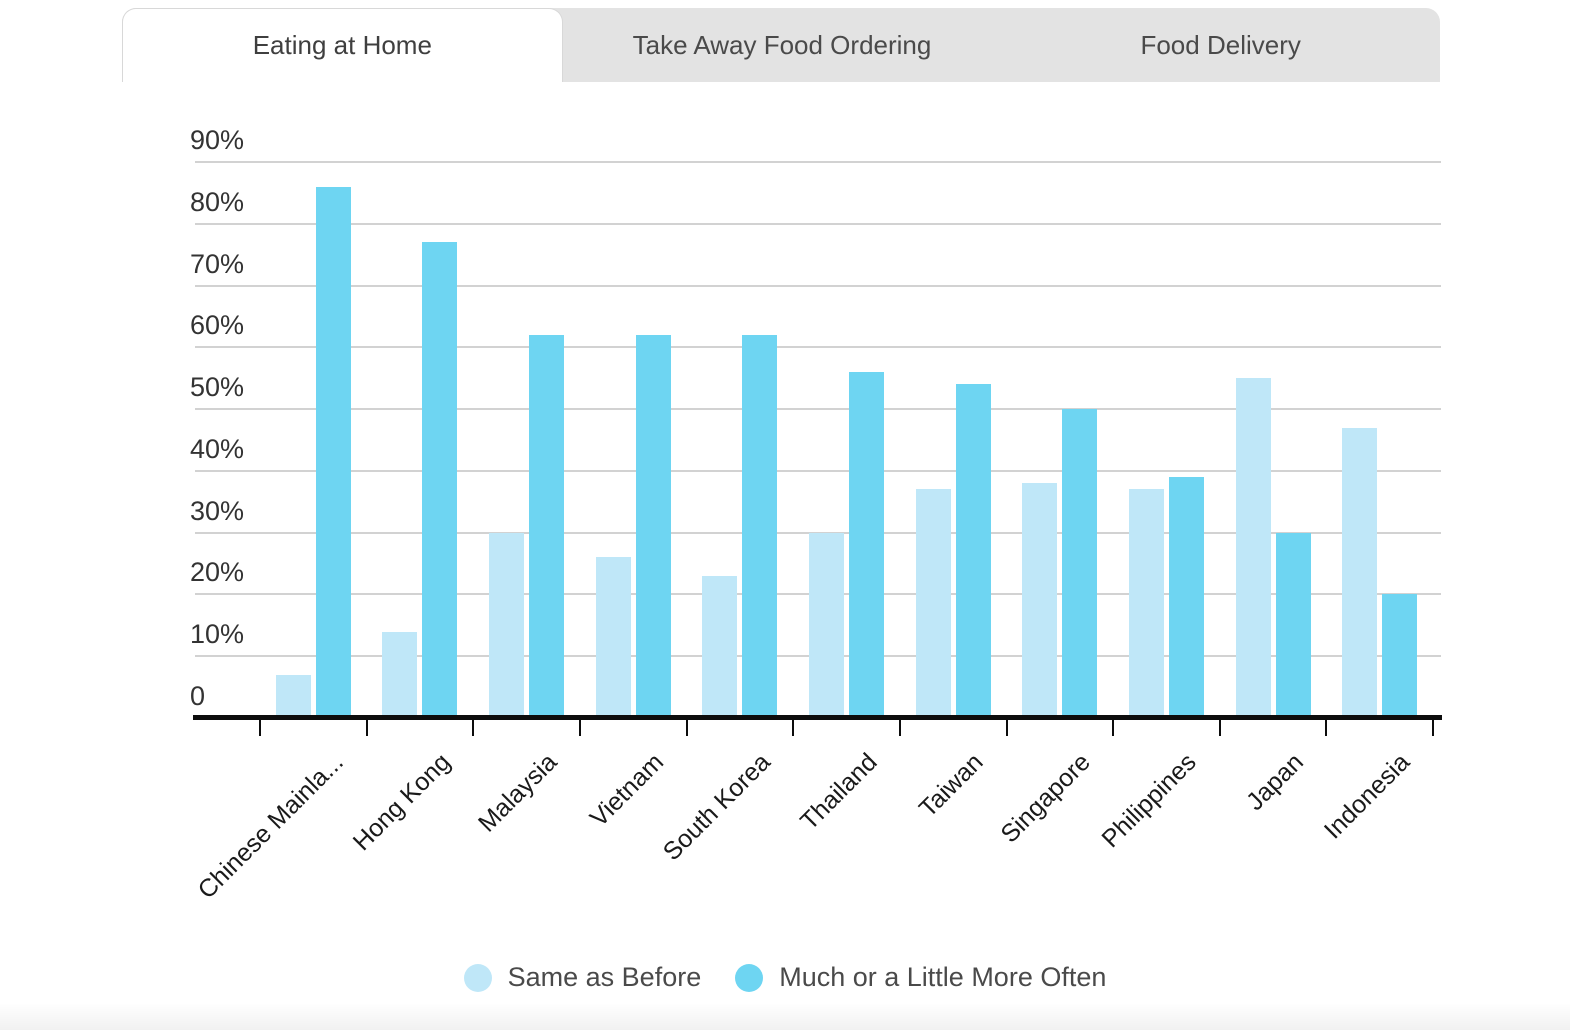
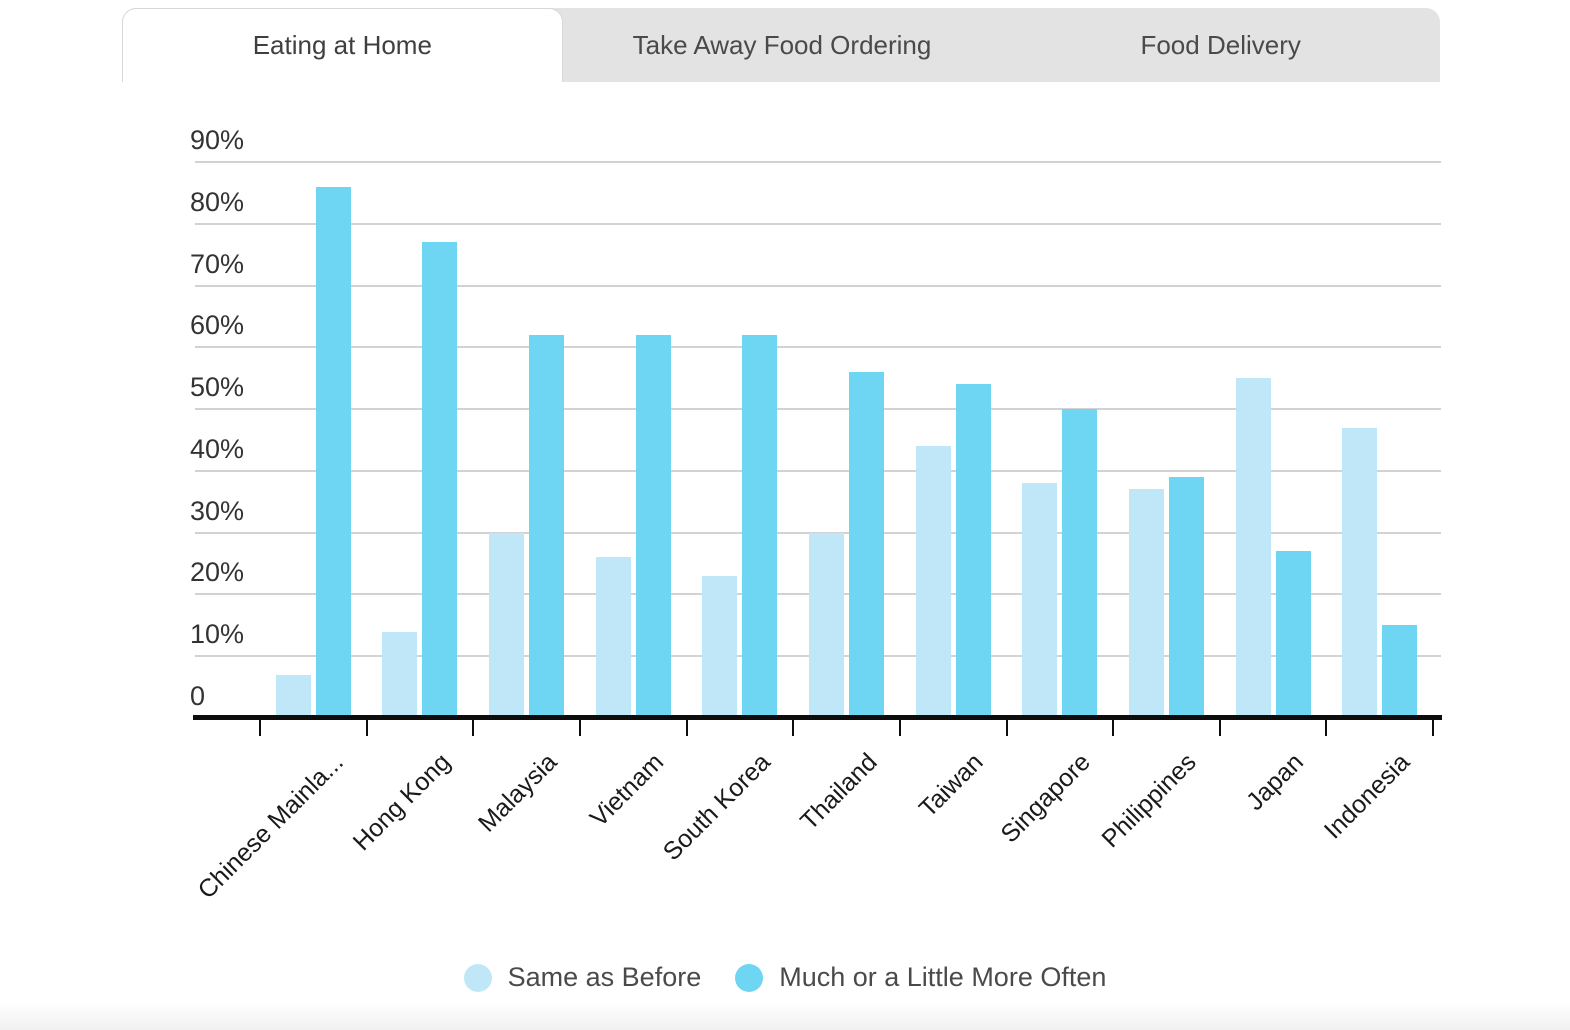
Same as Before/Taiwan: 37% -> 44%
Much or a Little More Often/Japan: 30% -> 27%
Much or a Little More Often/Indonesia: 20% -> 15%
